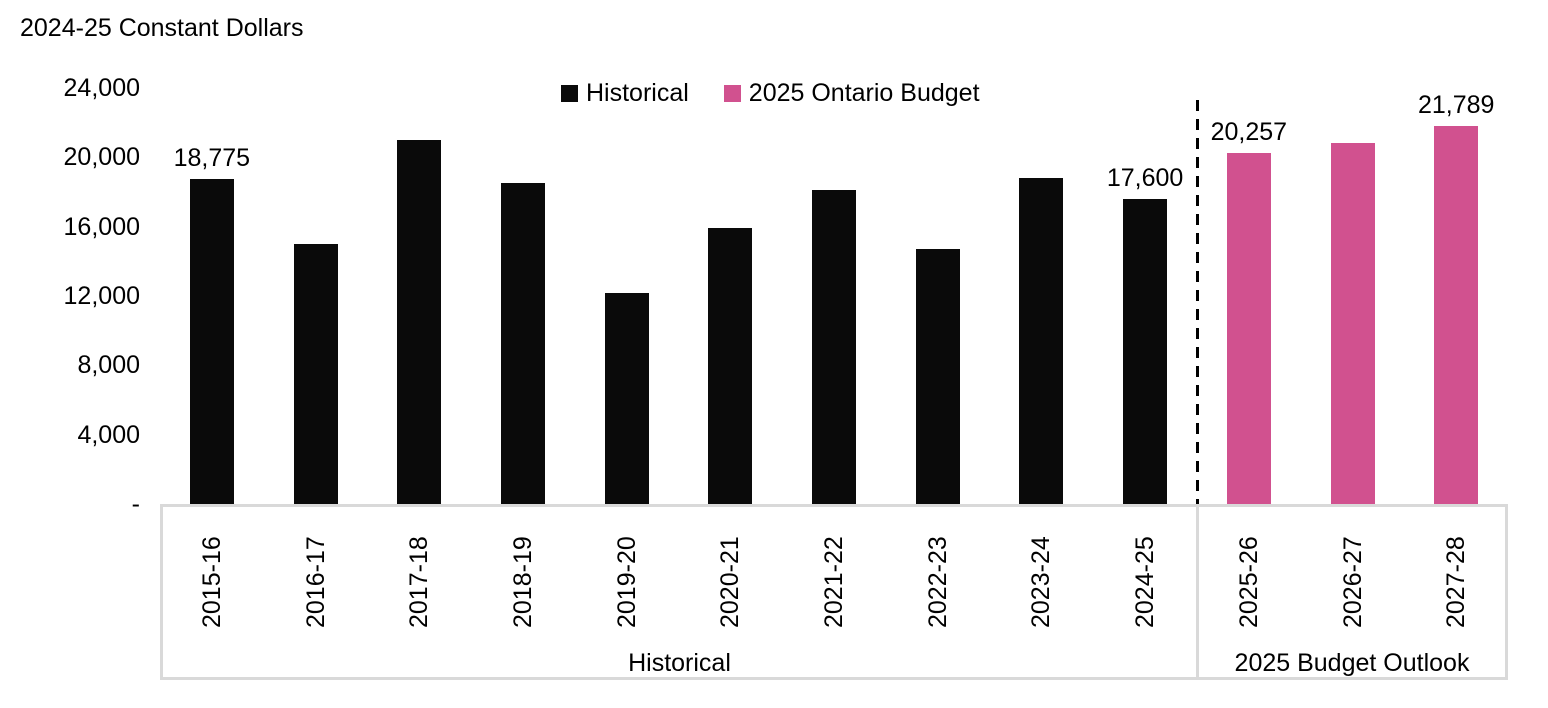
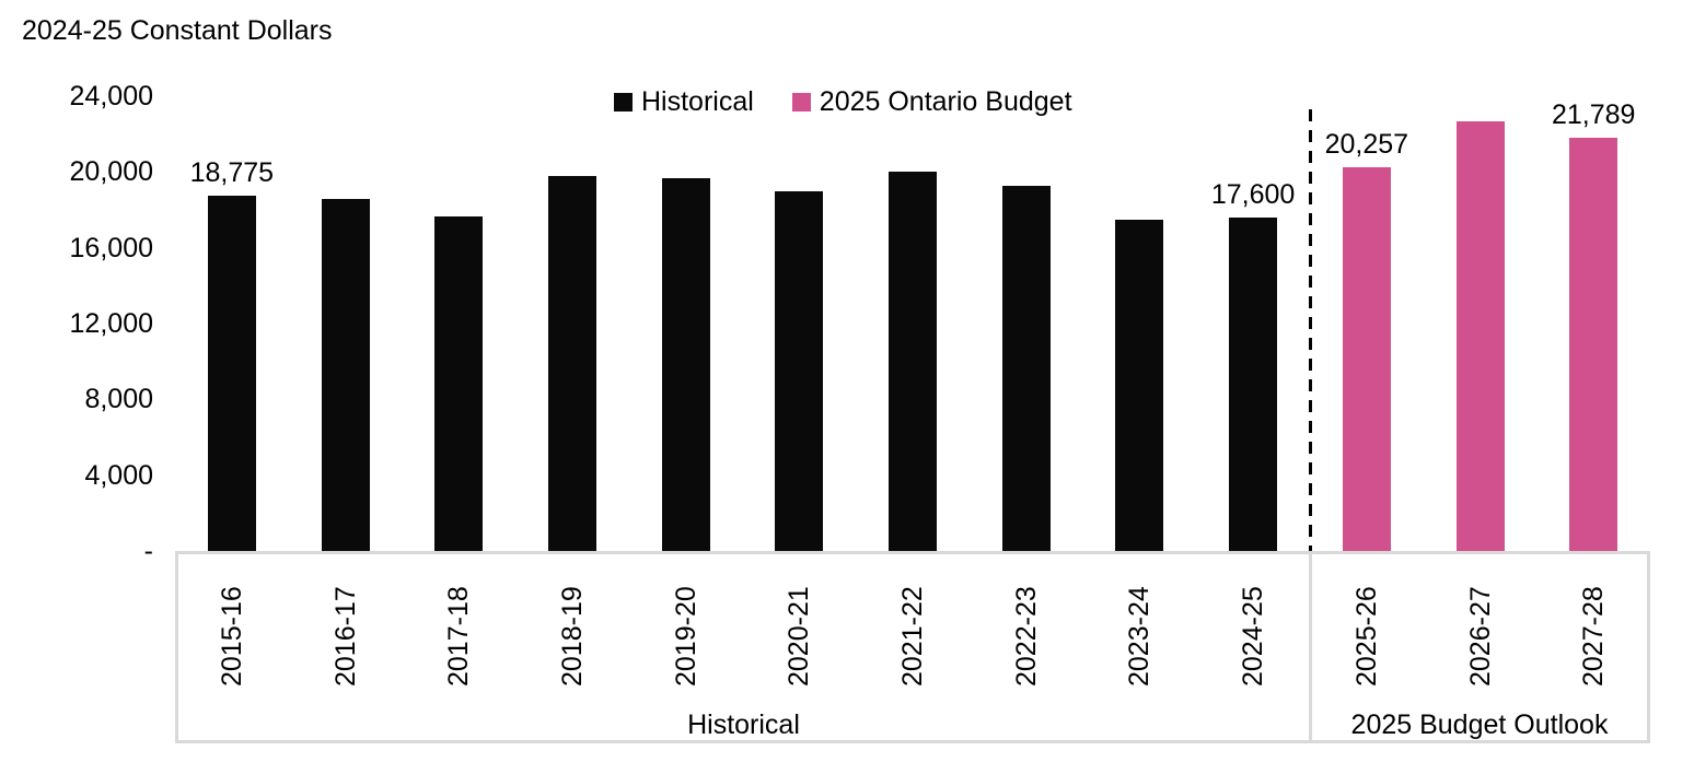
Historical/2016-17: 15000 -> 18600
Historical/2017-18: 21000 -> 17600
Historical/2018-19: 18500 -> 19800
Historical/2019-20: 12200 -> 19700
Historical/2020-21: 15900 -> 19000
Historical/2021-22: 18100 -> 20000
Historical/2022-23: 14700 -> 19200
Historical/2023-24: 18800 -> 17500
2025 Ontario Budget/2026-27: 20800 -> 22600
